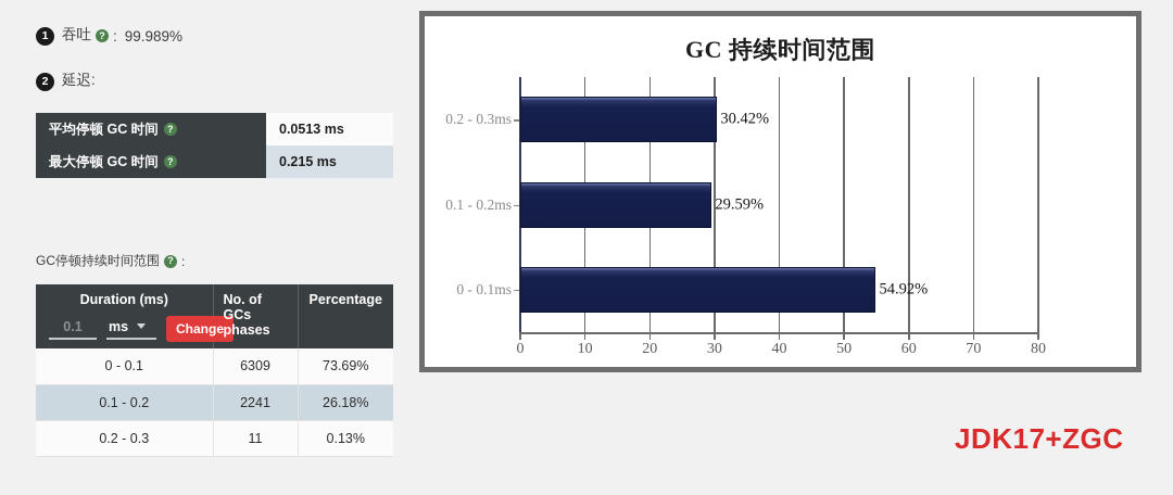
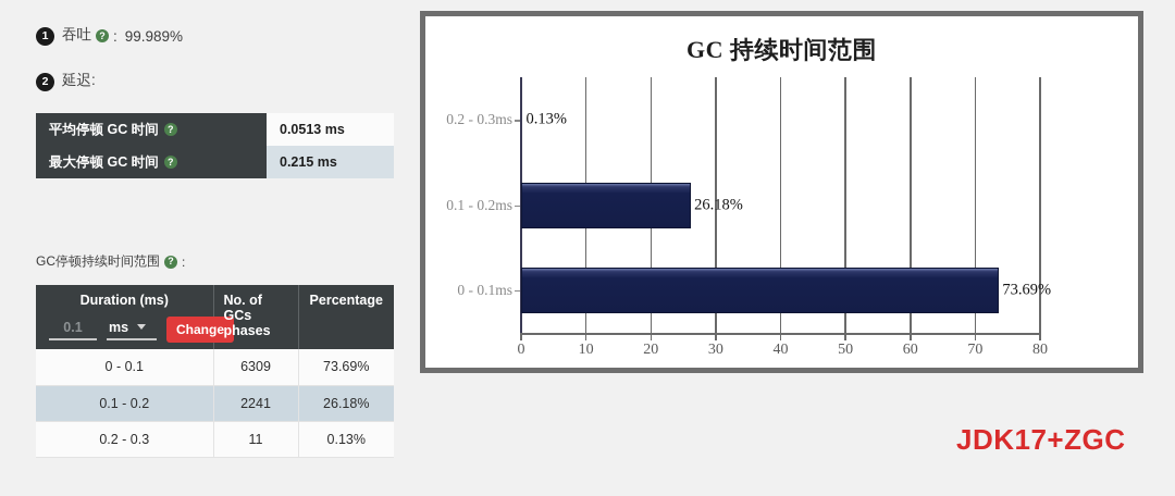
0 - 0.1ms: 54.92% -> 73.69%
0.1 - 0.2ms: 29.59% -> 26.18%
0.2 - 0.3ms: 30.42% -> 0.13%
